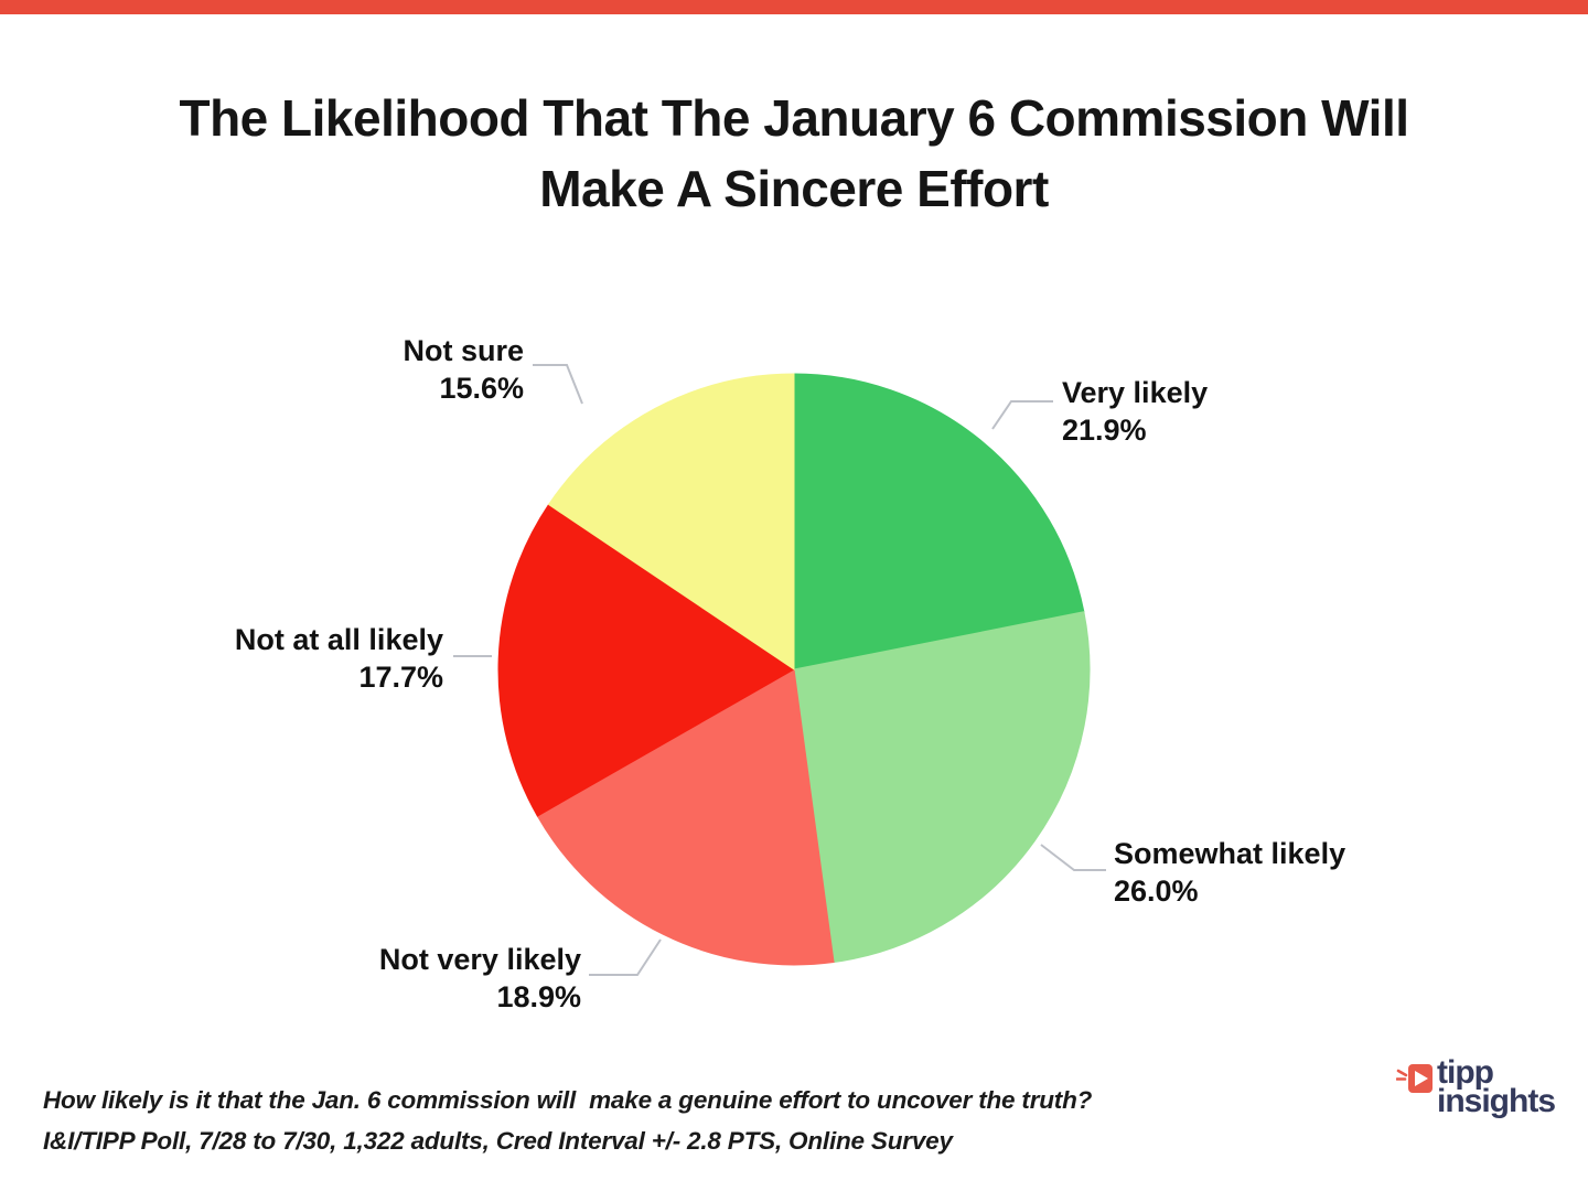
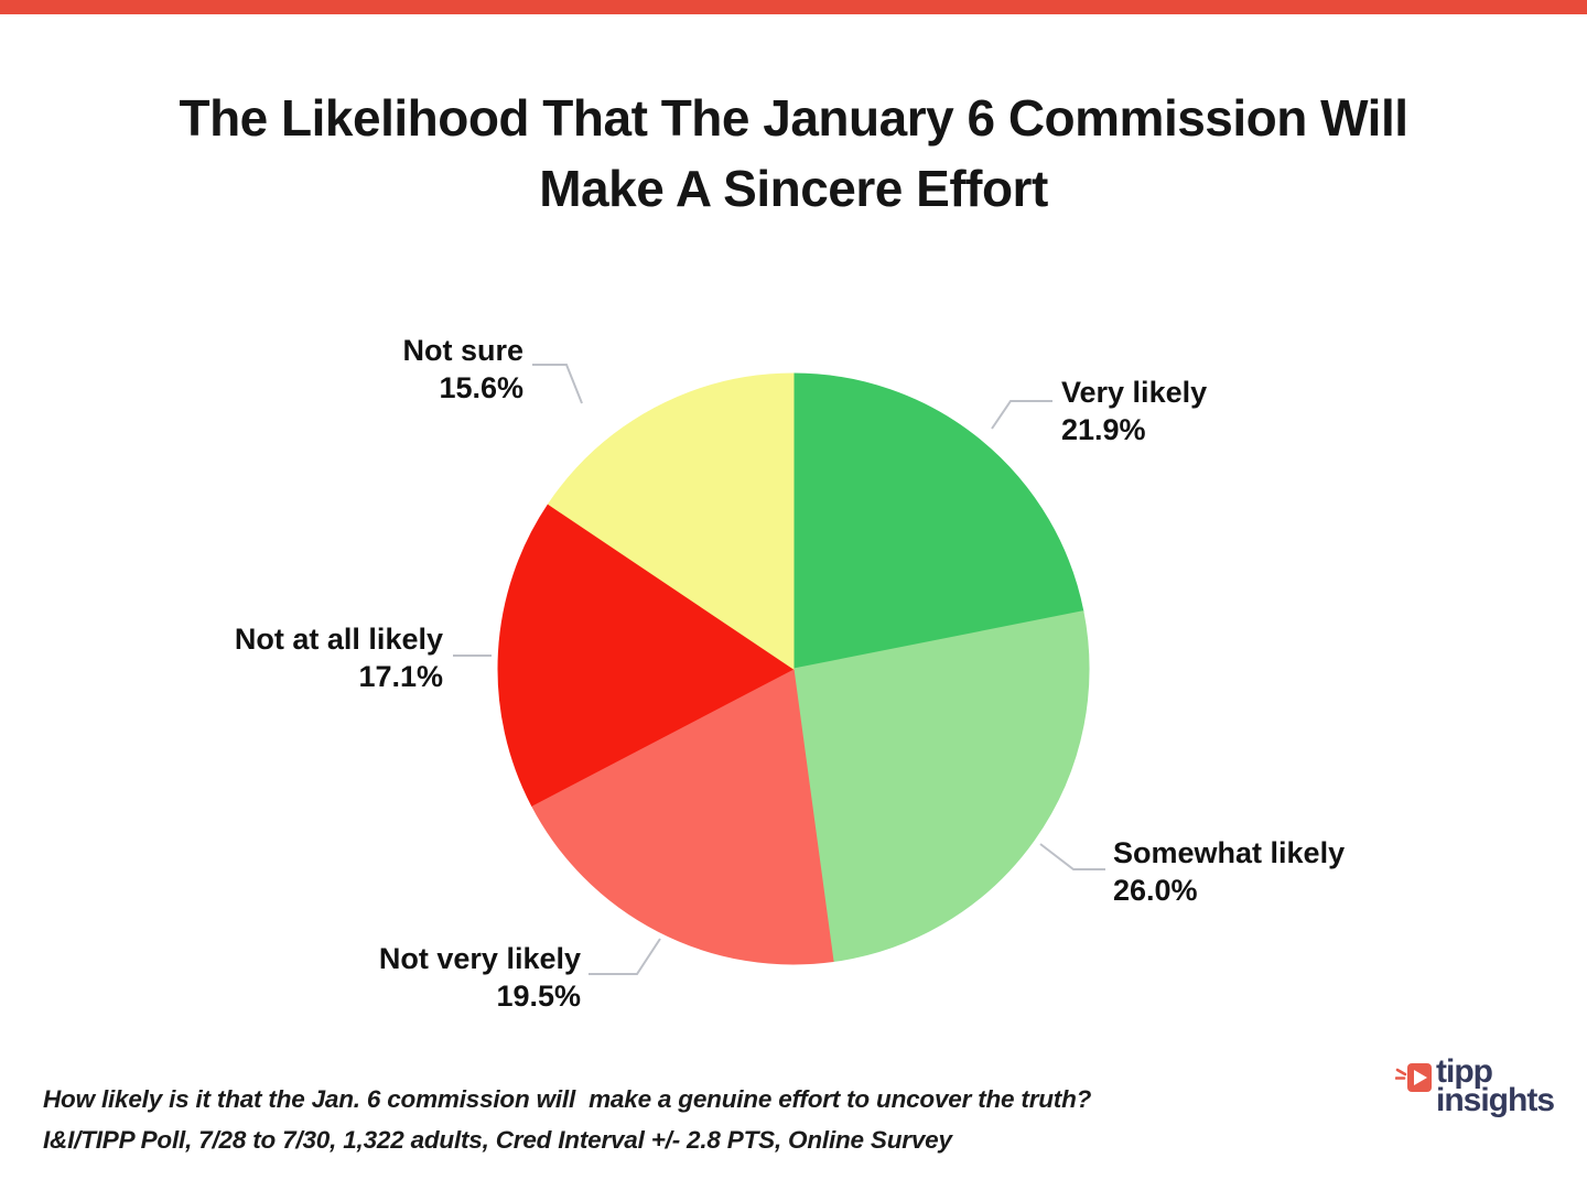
Not very likely: 18.9% -> 19.5%
Not at all likely: 17.7% -> 17.1%
